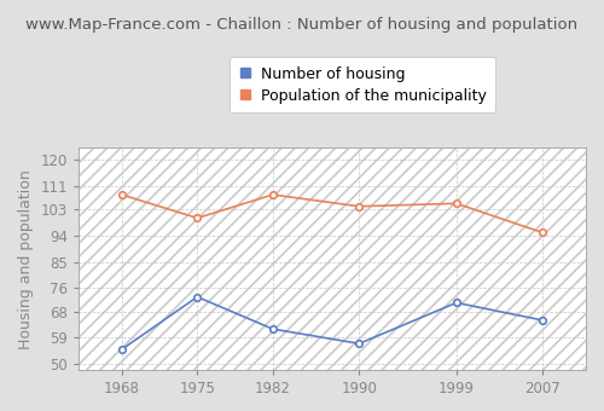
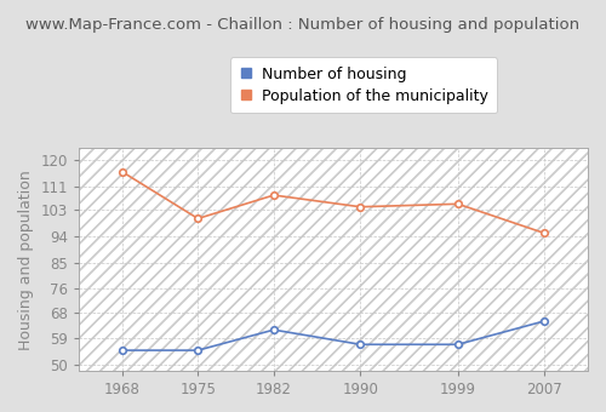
Population of the municipality/1968: 108 -> 116
Number of housing/1975: 73 -> 55
Number of housing/1999: 71 -> 57
